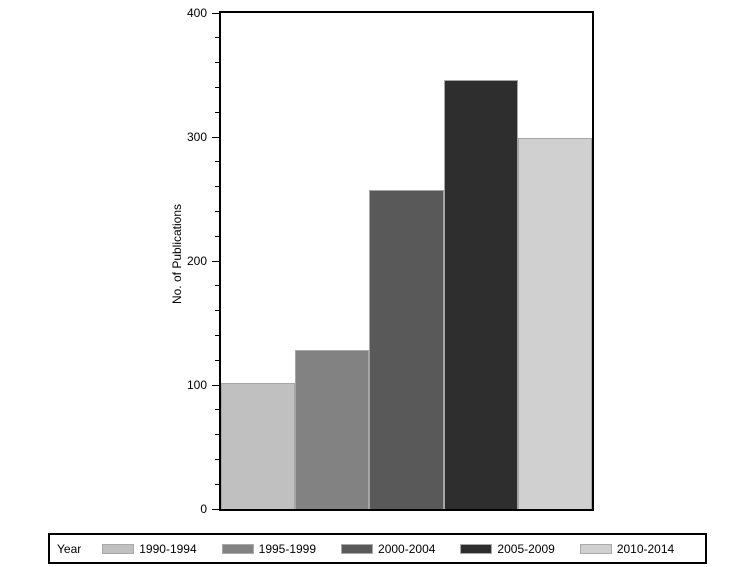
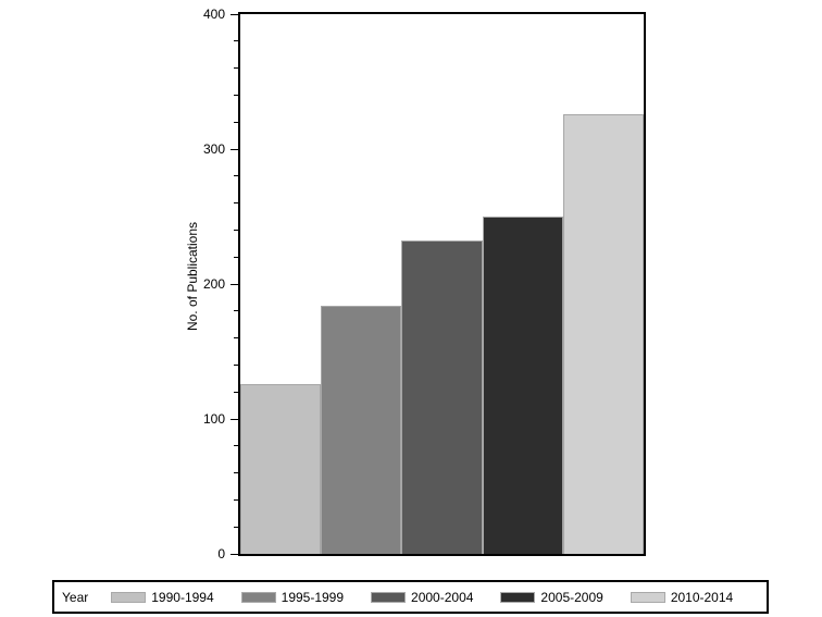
1990-1994: 102 -> 126
1995-1999: 128 -> 184
2000-2004: 257 -> 232
2005-2009: 346 -> 250
2010-2014: 299 -> 326
